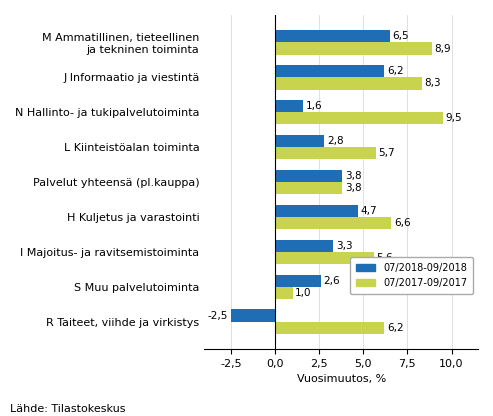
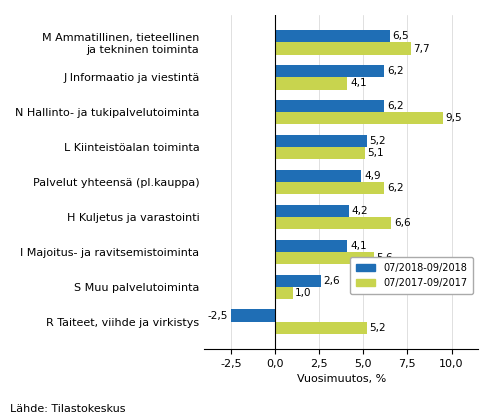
07/2017-09/2017/M Ammatillinen, tieteellinen ja tekninen toiminta: 8,9 -> 7,7
07/2017-09/2017/J Informaatio ja viestintä: 8,3 -> 4,1
07/2018-09/2018/N Hallinto- ja tukipalvelutoiminta: 1,6 -> 6,2
07/2018-09/2018/L Kiinteistöalan toiminta: 2,8 -> 5,2
07/2017-09/2017/L Kiinteistöalan toiminta: 5,7 -> 5,1
07/2018-09/2018/Palvelut yhteensä (pl.kauppa): 3,8 -> 4,9
07/2017-09/2017/Palvelut yhteensä (pl.kauppa): 3,8 -> 6,2
07/2018-09/2018/H Kuljetus ja varastointi: 4,7 -> 4,2
07/2018-09/2018/I Majoitus- ja ravitsemistoiminta: 3,3 -> 4,1
07/2017-09/2017/R Taiteet, viihde ja virkistys: 6,2 -> 5,2
